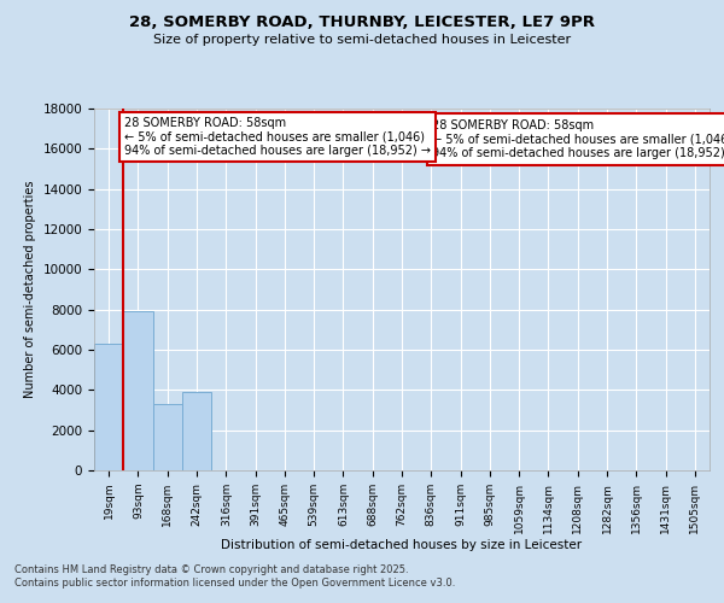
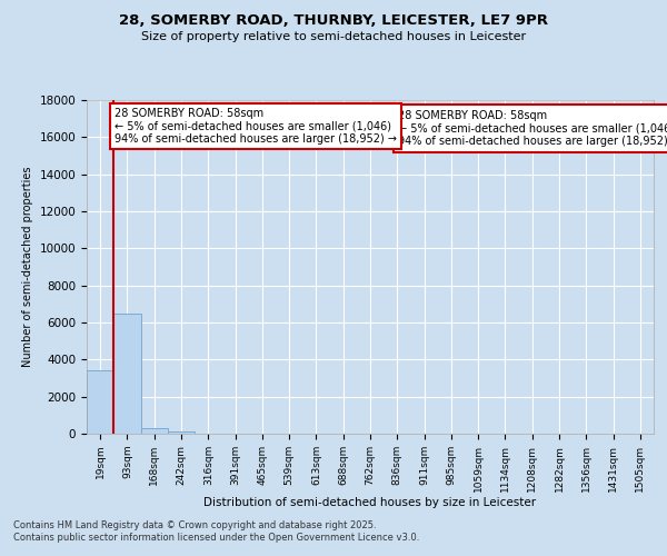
19sqm: 6300 -> 3400
93sqm: 7900 -> 6500
168sqm: 3300 -> 300
242sqm: 3900 -> 100
